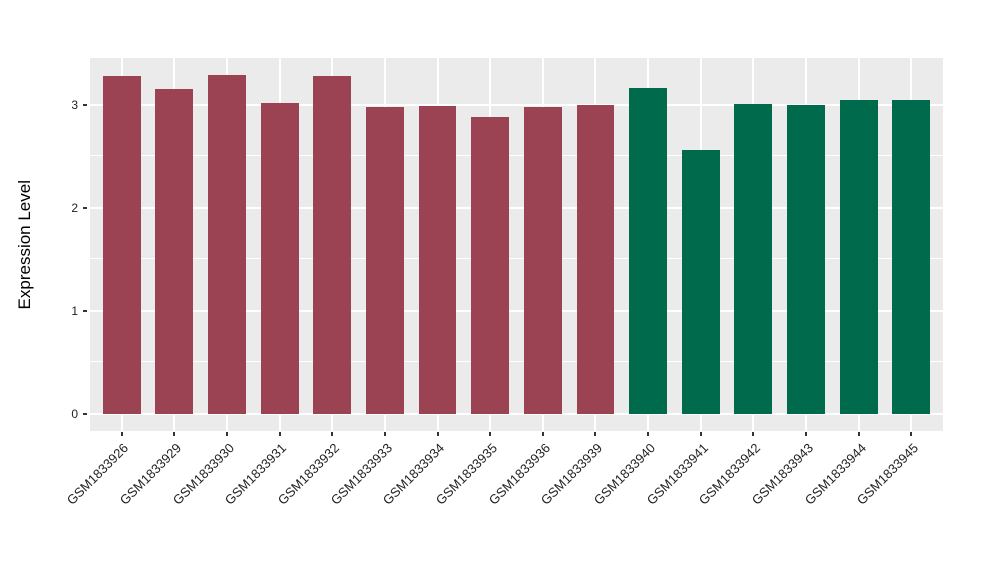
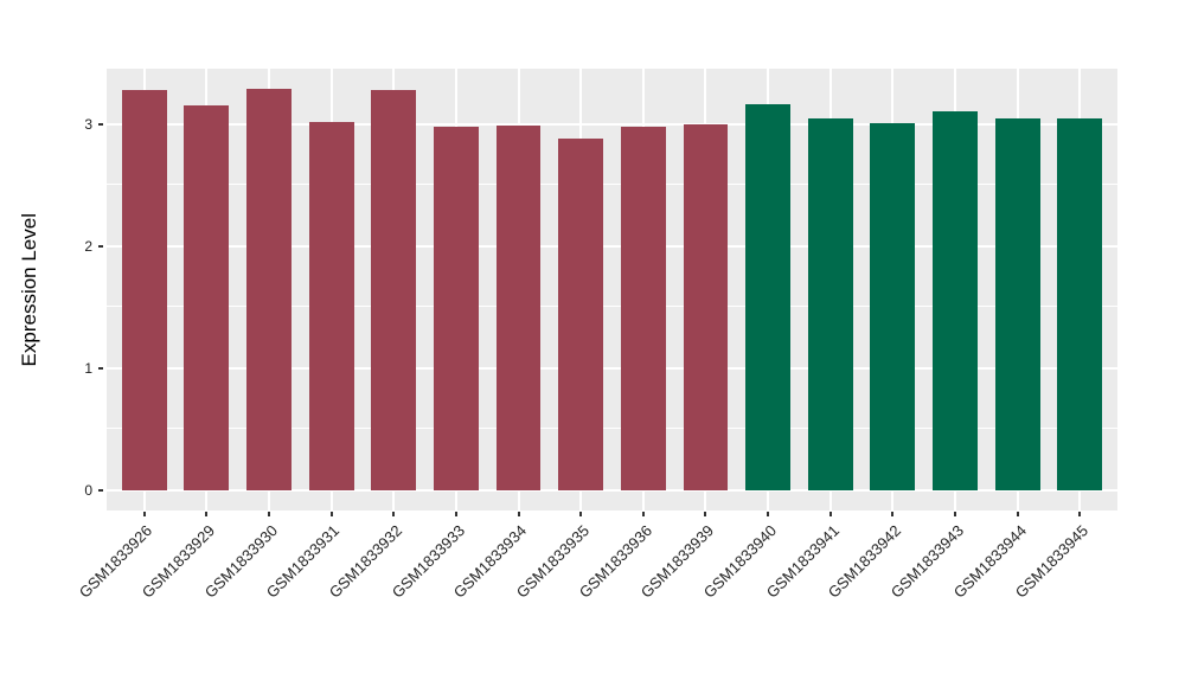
GSM1833941: 2.56 -> 3.05
GSM1833943: 3.00 -> 3.11
